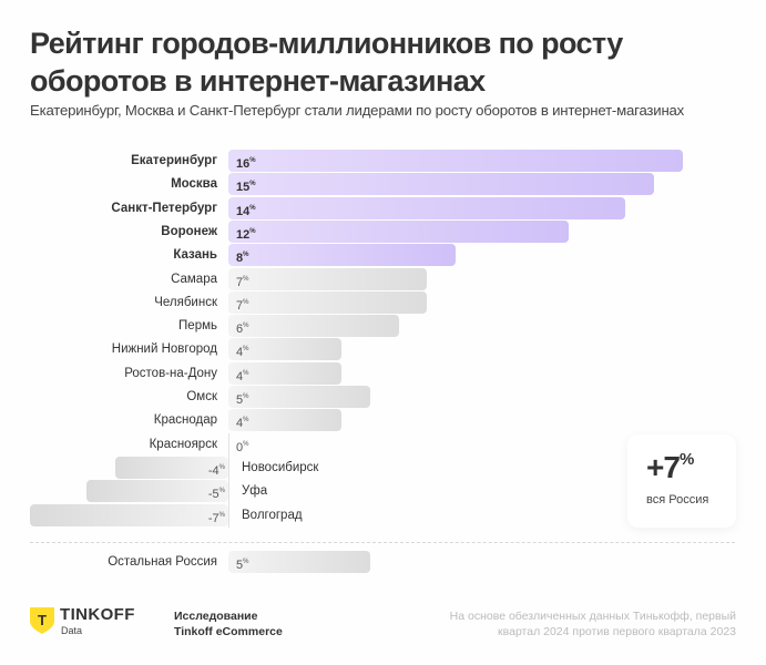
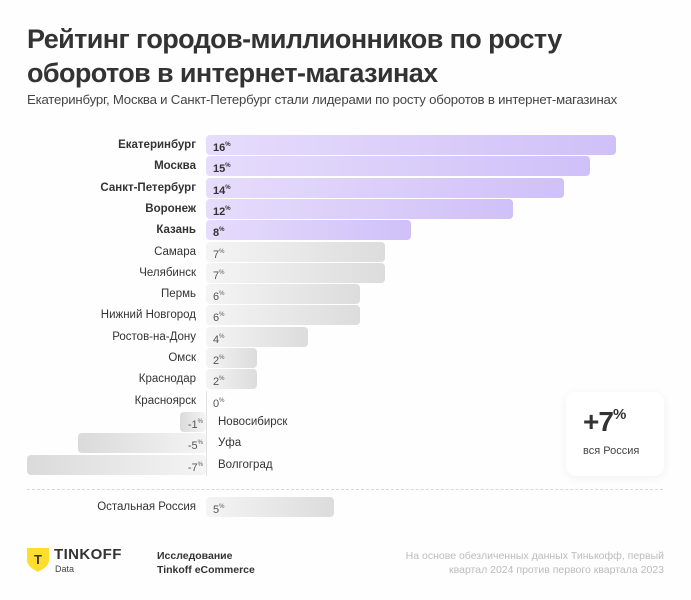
Нижний Новгород: 4 -> 6
Омск: 5 -> 2
Краснодар: 4 -> 2
Новосибирск: -4 -> -1
